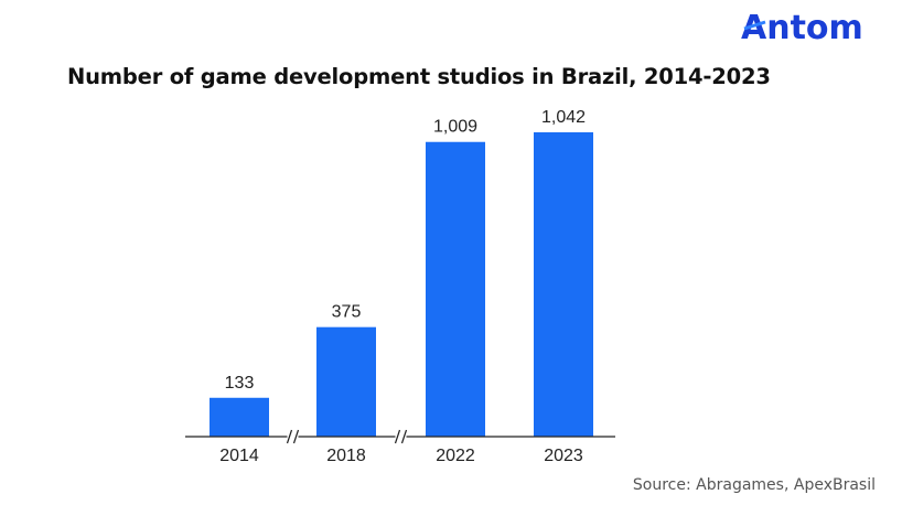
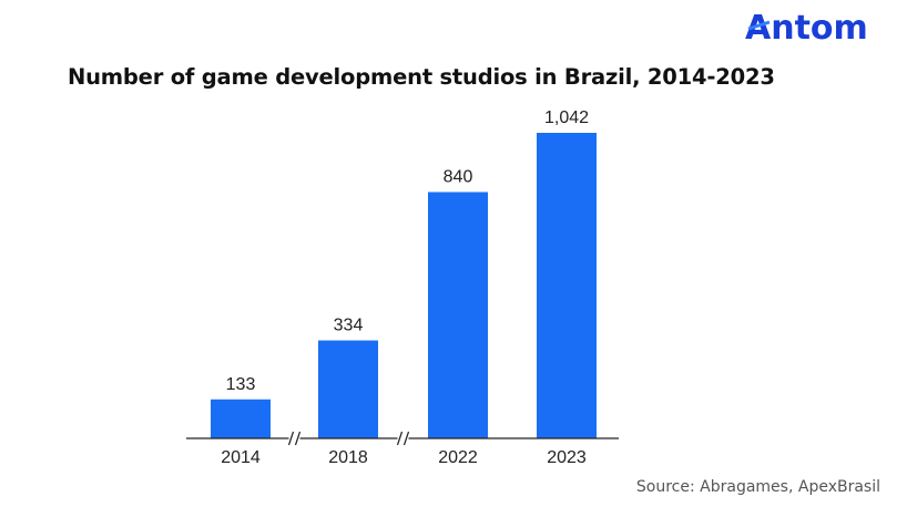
2018: 375 -> 334
2022: 1,009 -> 840
